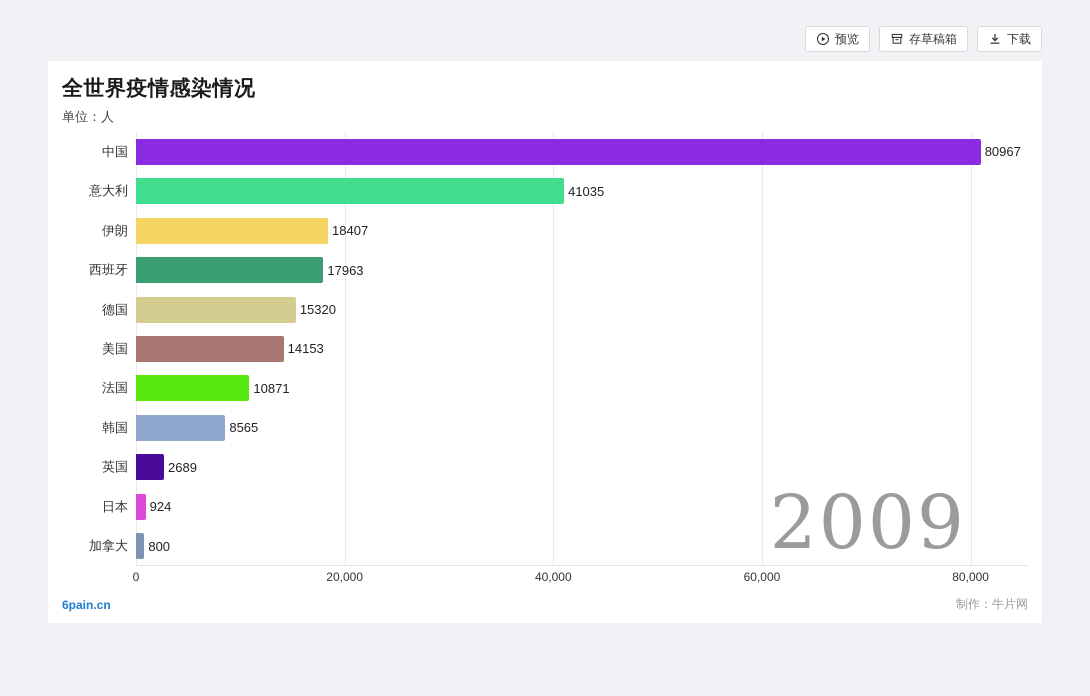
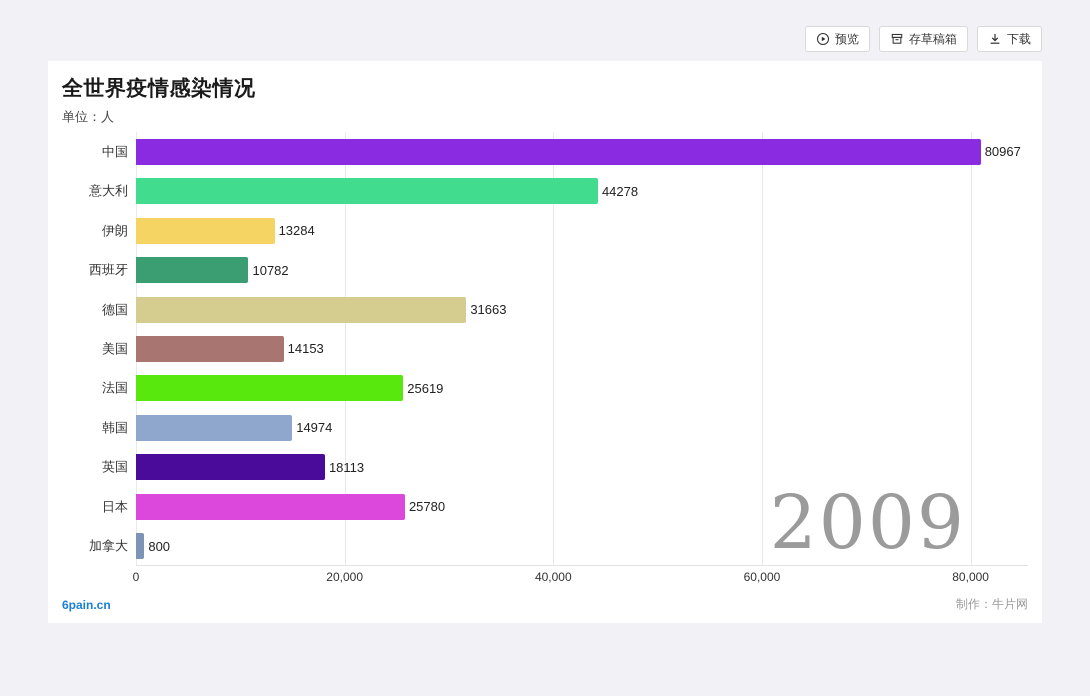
意大利: 41035 -> 44278
伊朗: 18407 -> 13284
西班牙: 17963 -> 10782
德国: 15320 -> 31663
法国: 10871 -> 25619
韩国: 8565 -> 14974
英国: 2689 -> 18113
日本: 924 -> 25780
